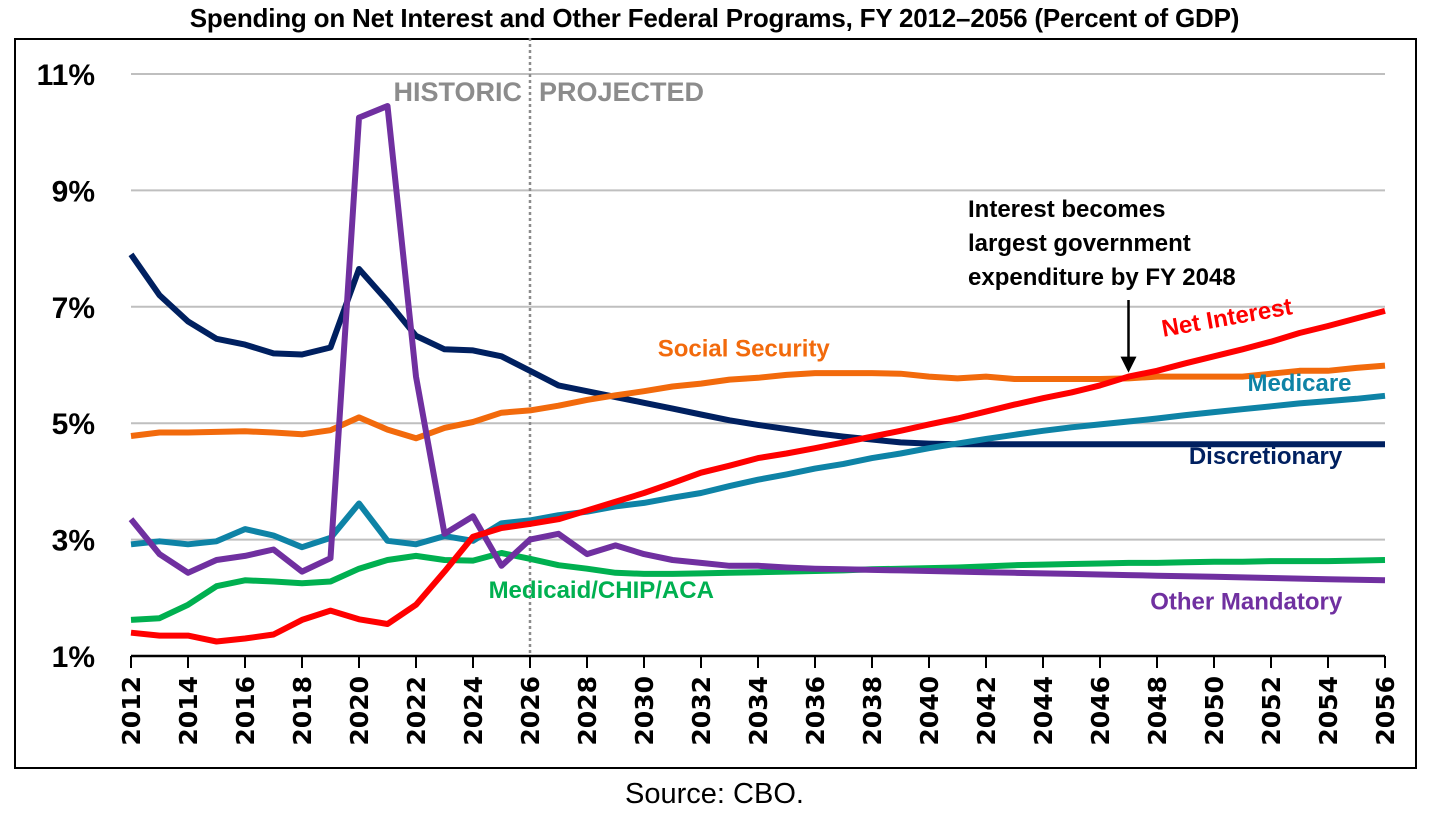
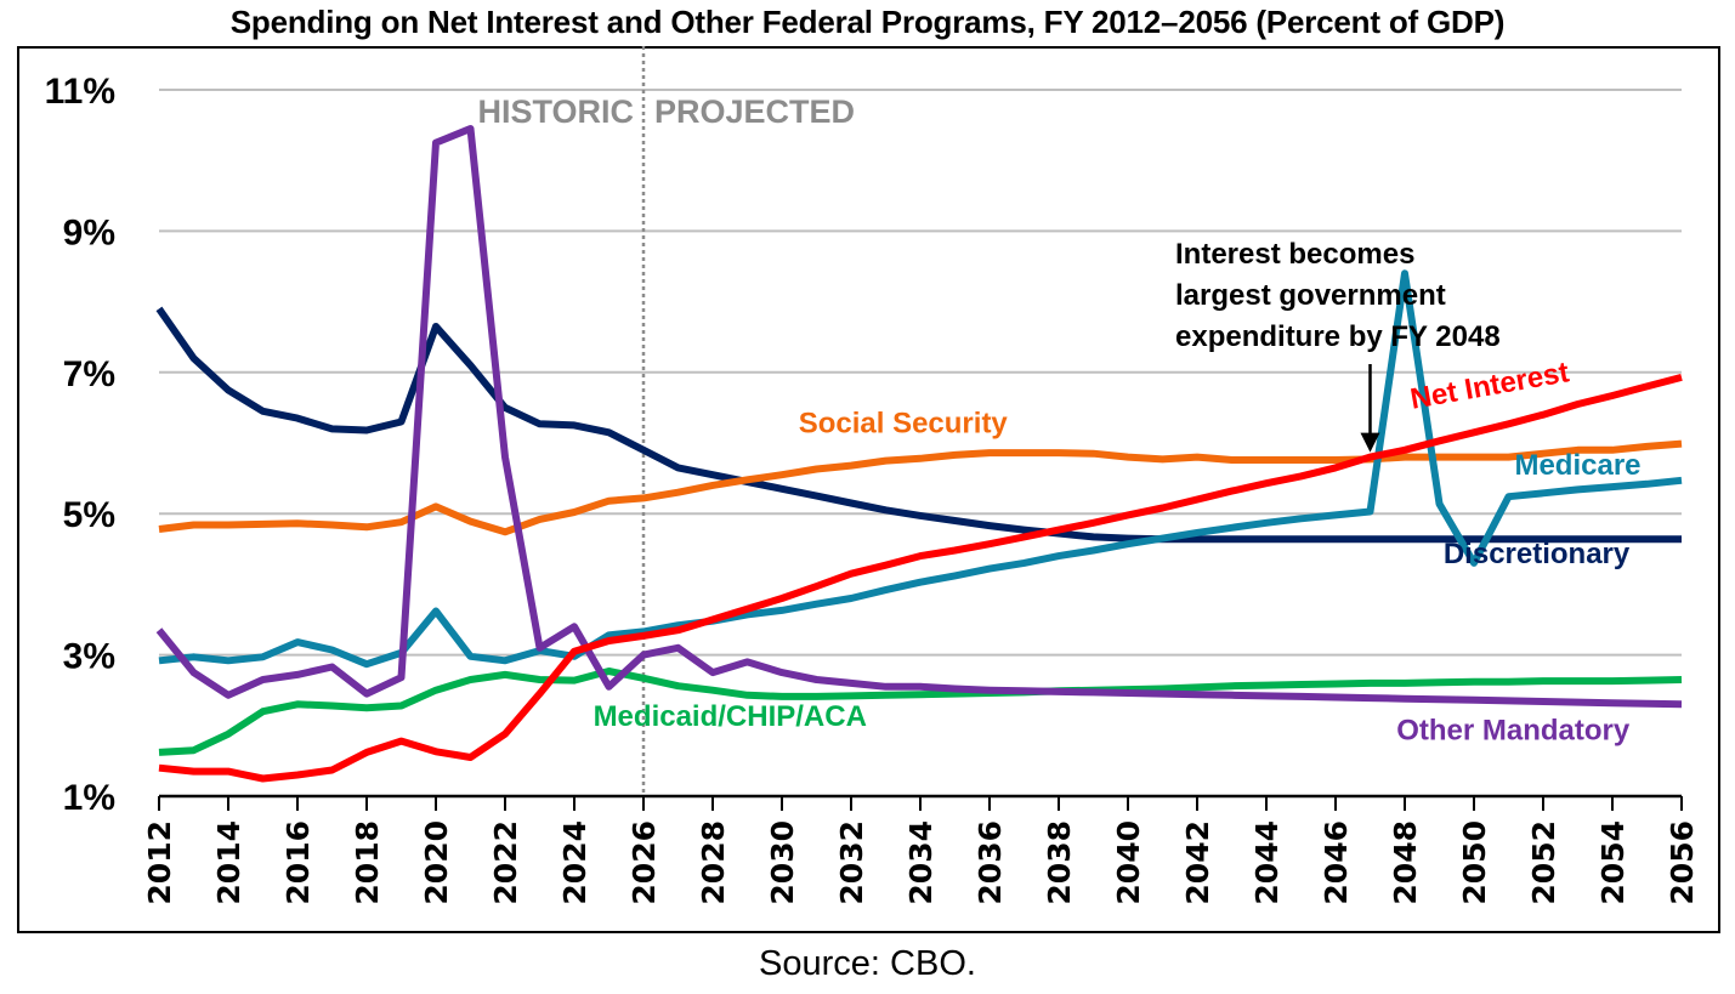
Medicare/2048: 5.1% -> 8.4%
Medicare/2050: 5.2% -> 4.3%
